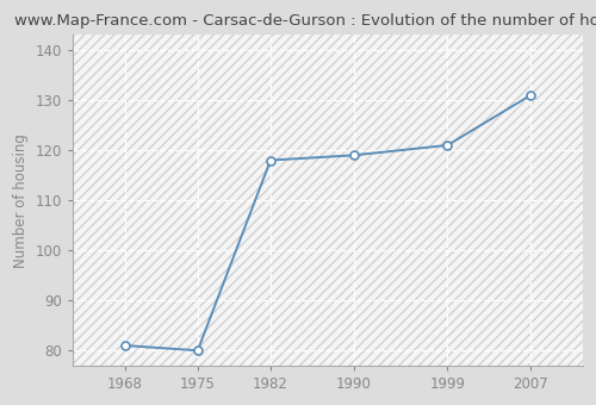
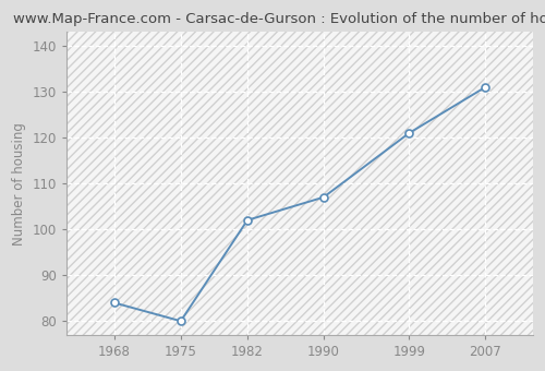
1968: 81 -> 84
1982: 118 -> 102
1990: 119 -> 107
